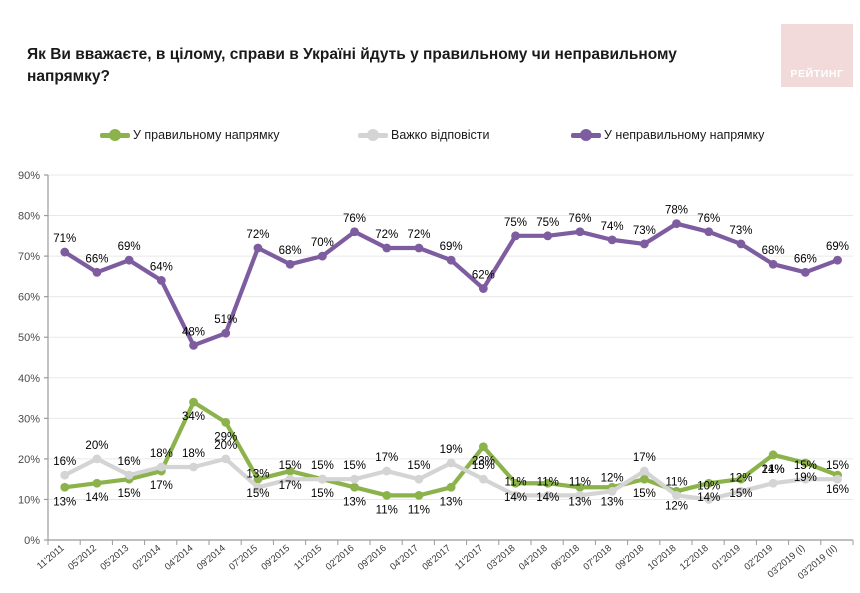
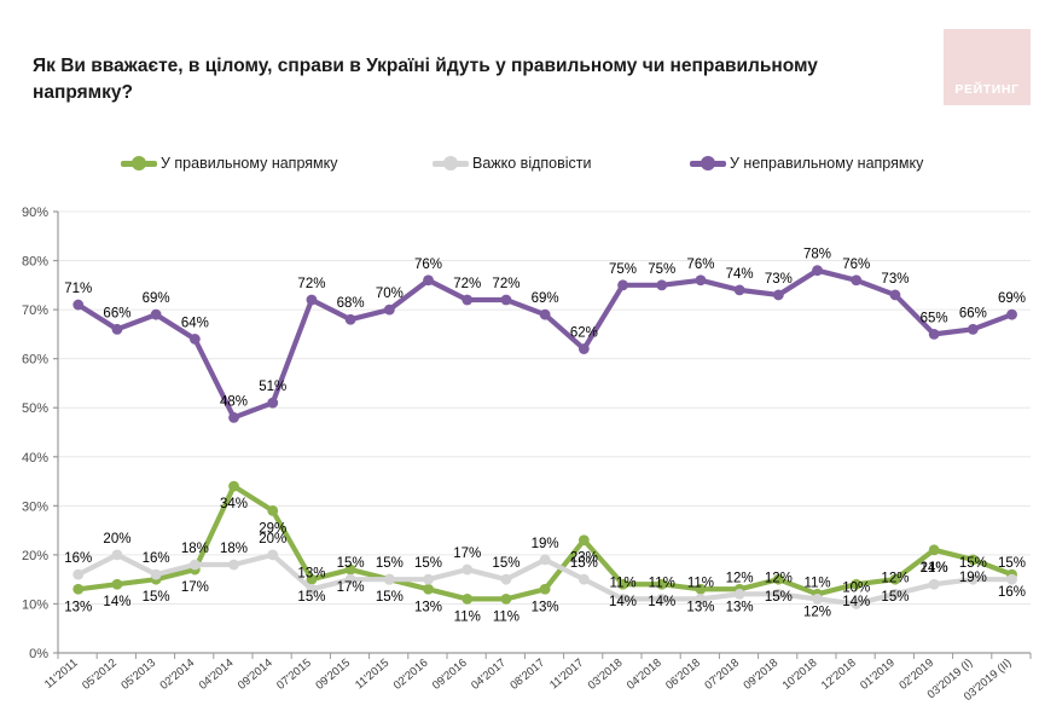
Важко відповісти/09'2018: 17% -> 12%
У неправильному напрямку/02'2019: 68% -> 65%
